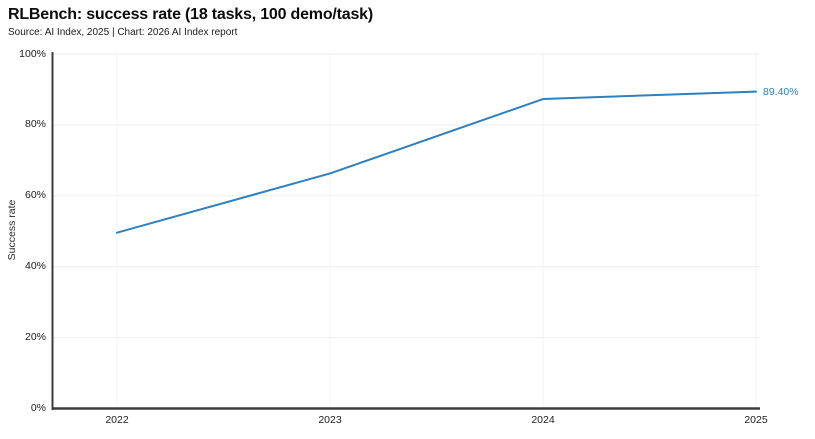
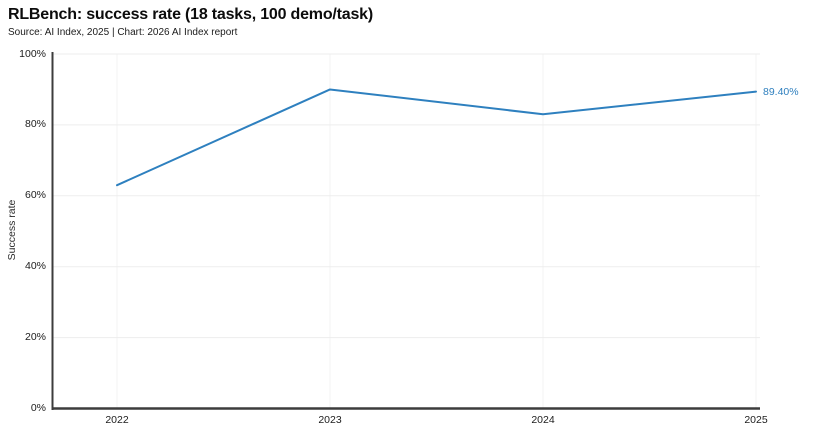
2022: 50% -> 63%
2023: 66% -> 90%
2024: 87% -> 83%
